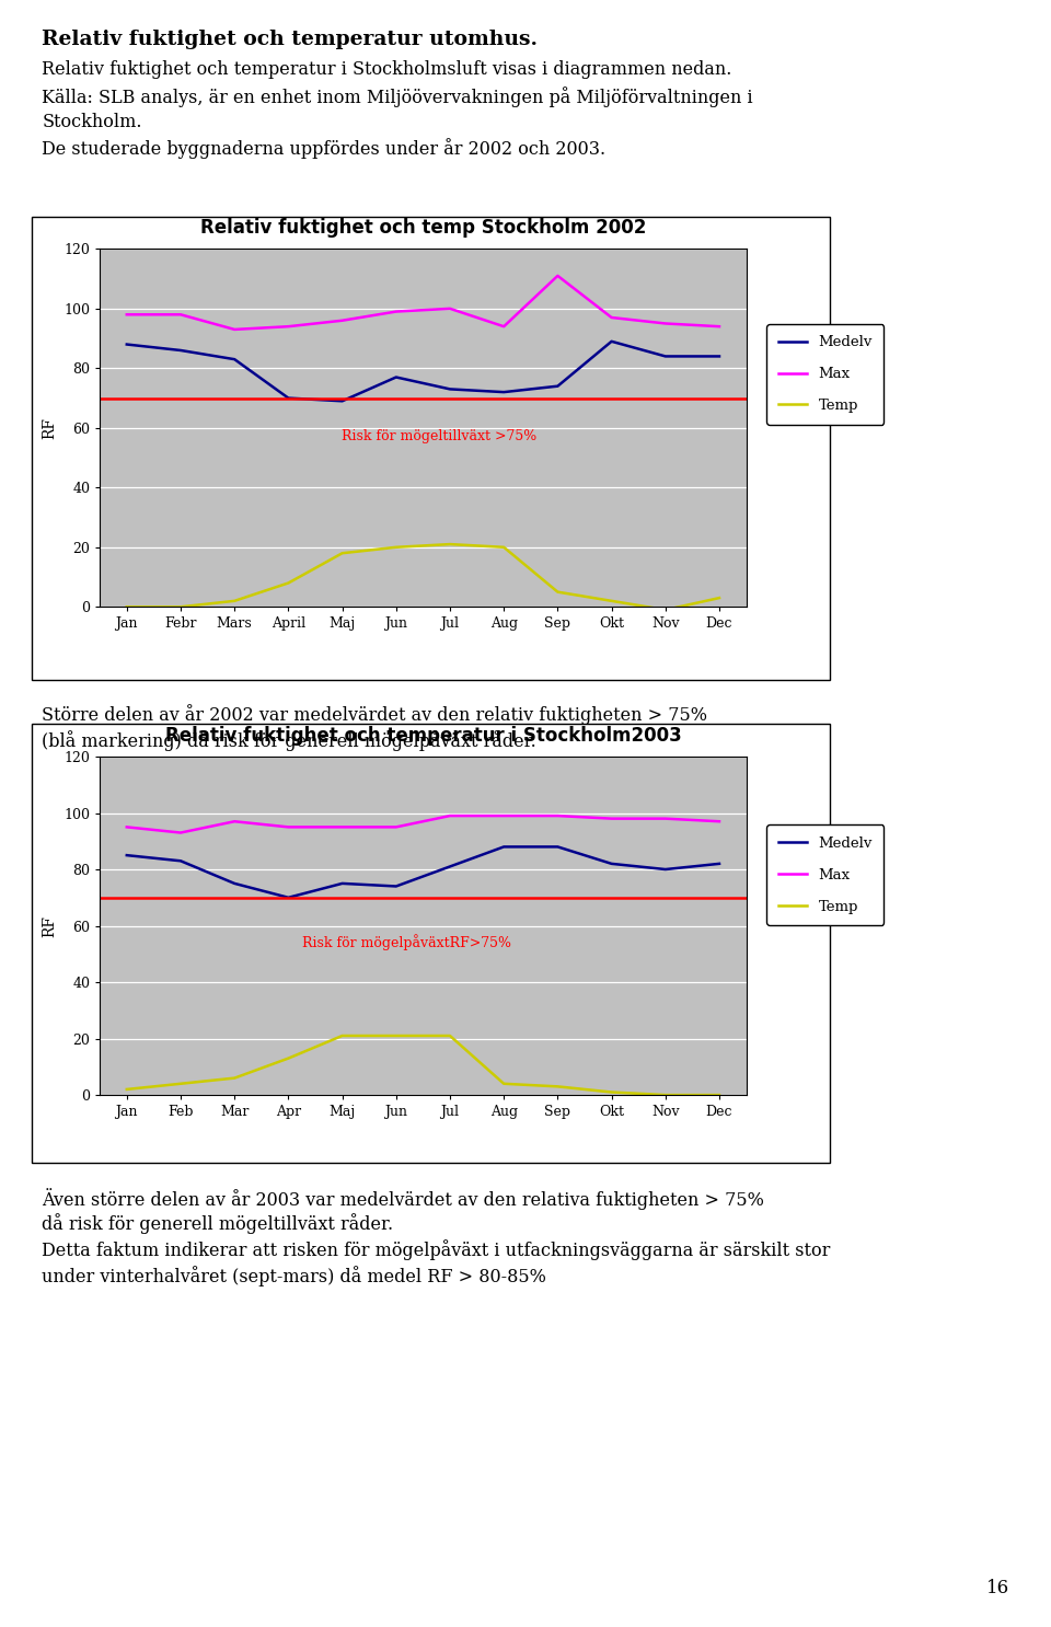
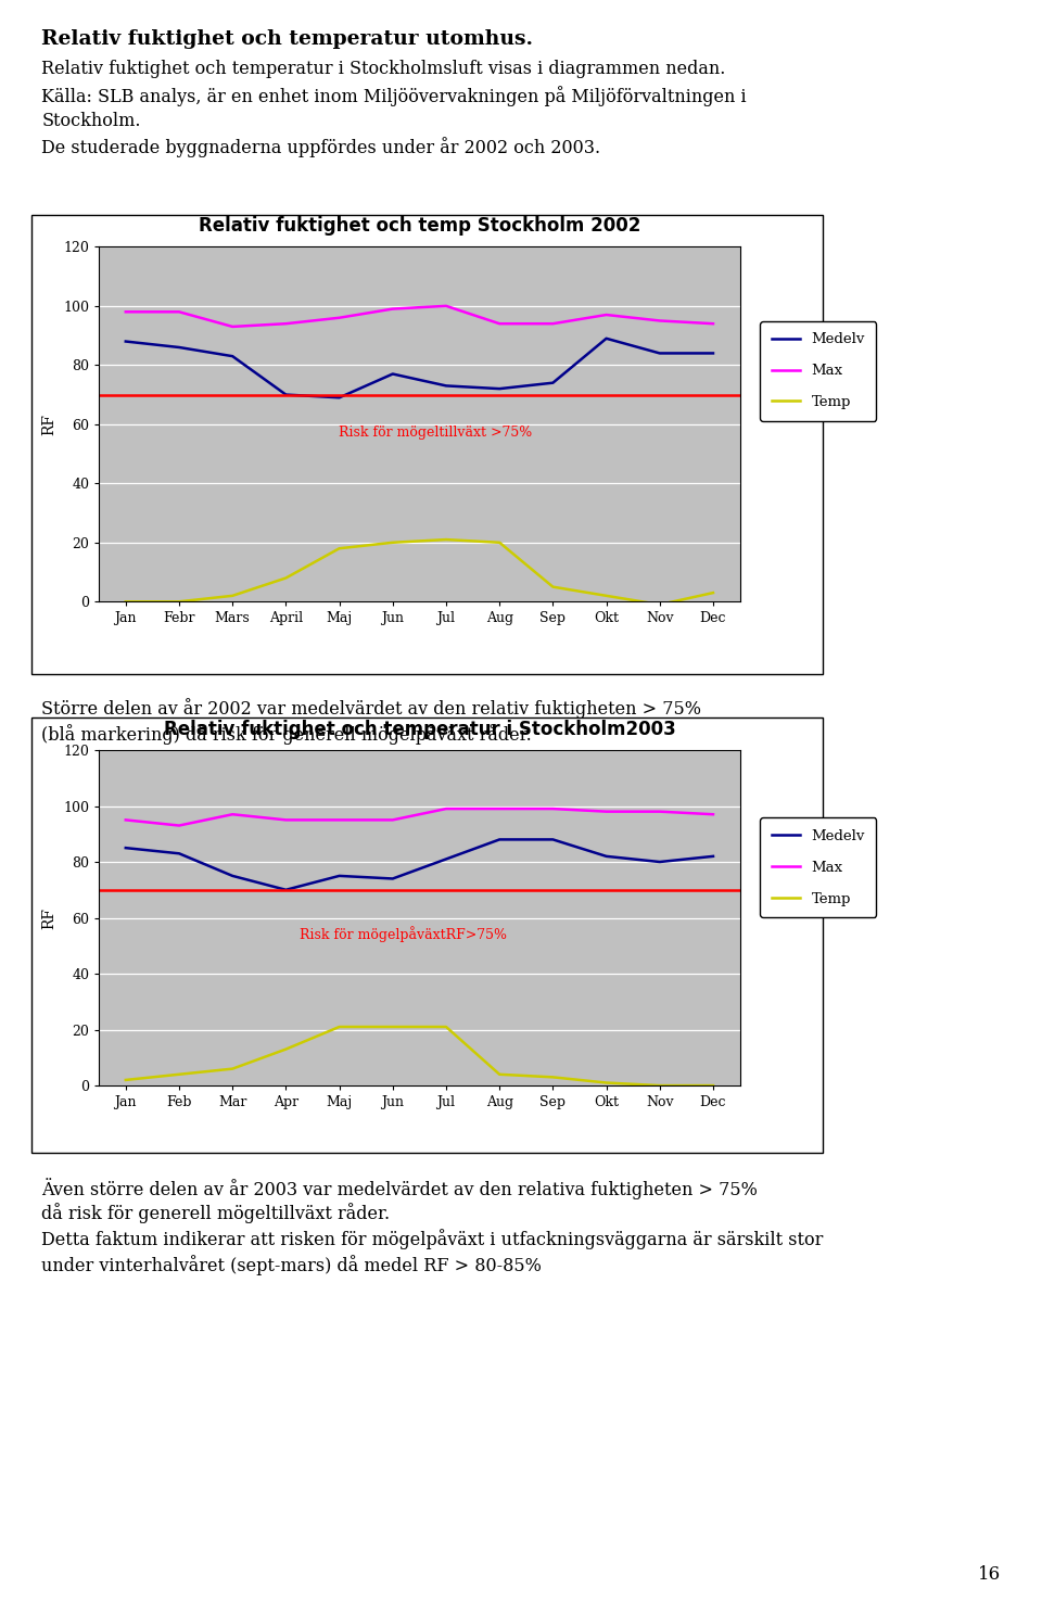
Relativ fuktighet och temp Stockholm 2002/Max/Sep: 111 -> 94
